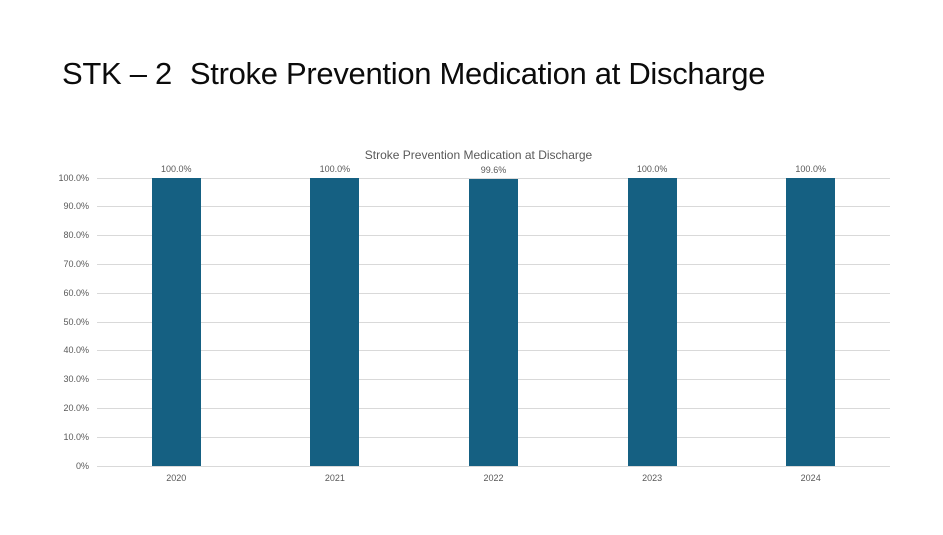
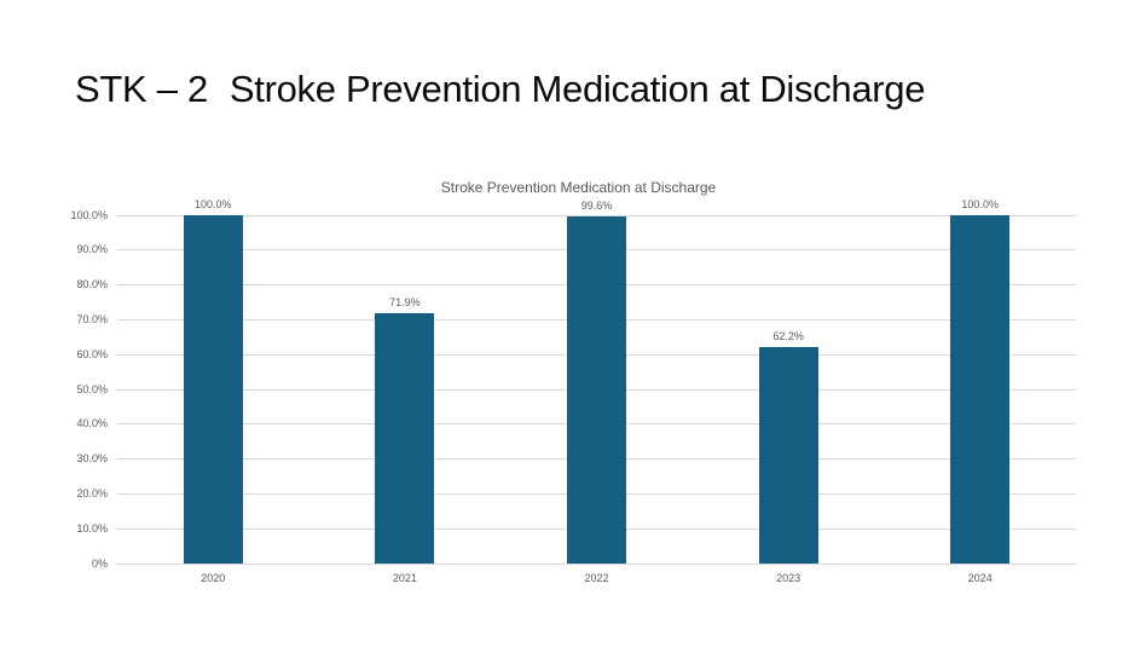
2021: 100.0% -> 71.9%
2023: 100.0% -> 62.2%
